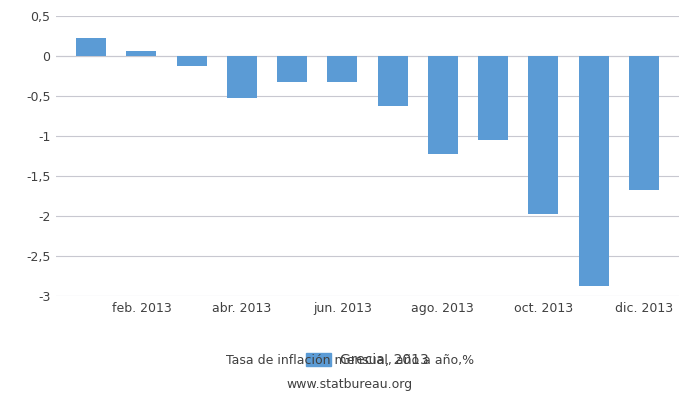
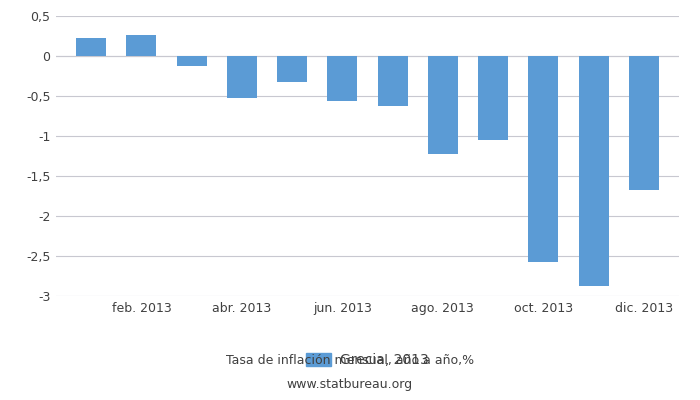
feb. 2013: 0,06 -> 0,26
jun. 2013: -0,32 -> -0,56
oct. 2013: -1,97 -> -2,58
